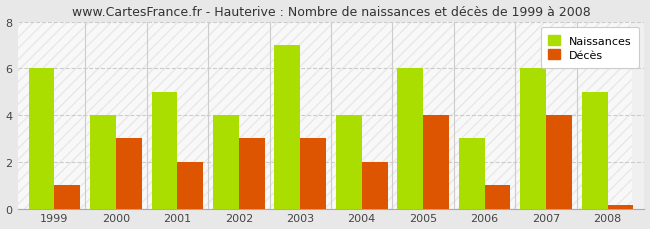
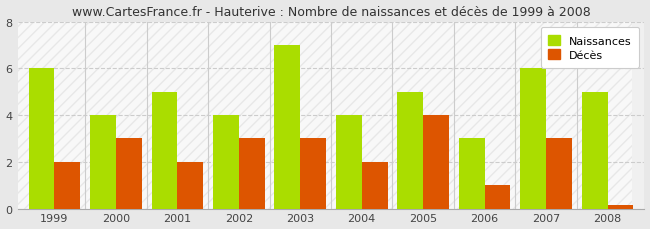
Décès/1999: 1.00 -> 2.00
Naissances/2005: 6 -> 5
Décès/2007: 4.00 -> 3.00
